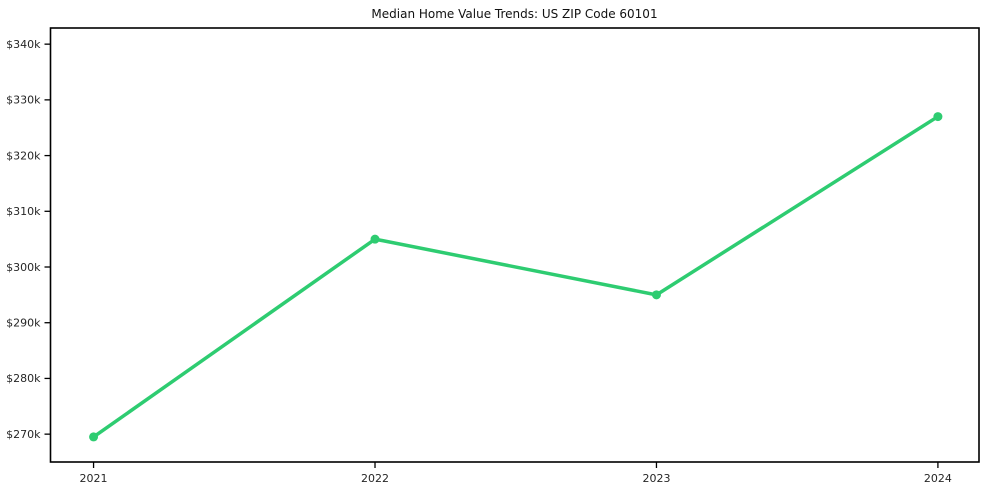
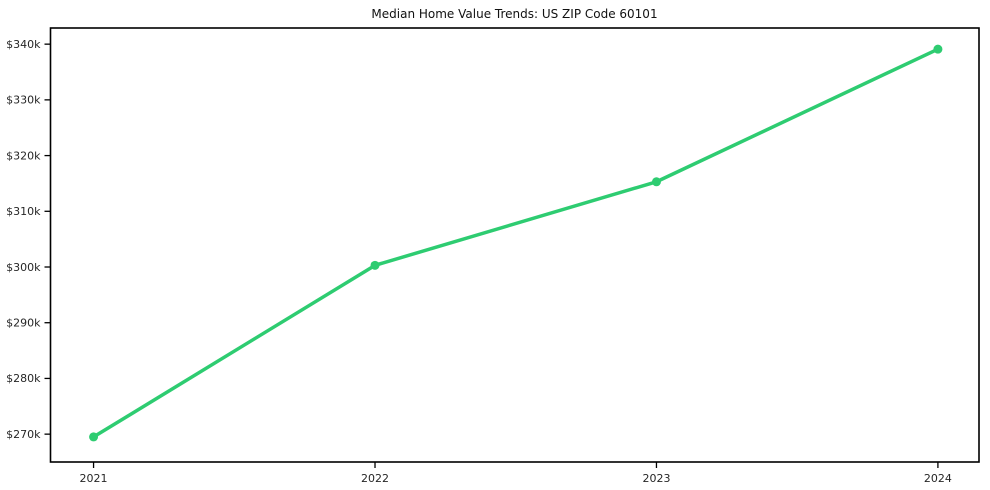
2022: $305k -> $300k
2023: $295k -> $315k
2024: $327k -> $339k
